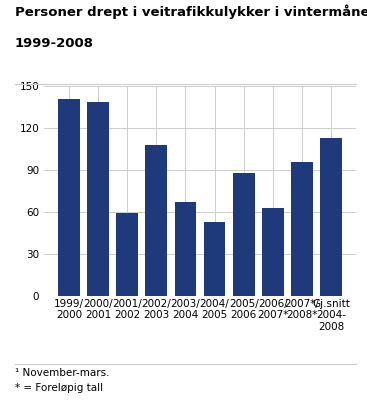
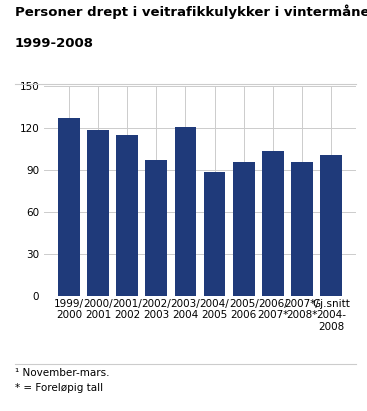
1999/ 2000: 141 -> 127
2000/ 2001: 139 -> 119
2001/ 2002: 59 -> 115
2002/ 2003: 108 -> 97
2003/ 2004: 67 -> 121
2004/ 2005: 53 -> 89
2005/ 2006: 88 -> 96
2006/ 2007*: 63 -> 104
Gj.snitt 2004- 2008: 113 -> 101
